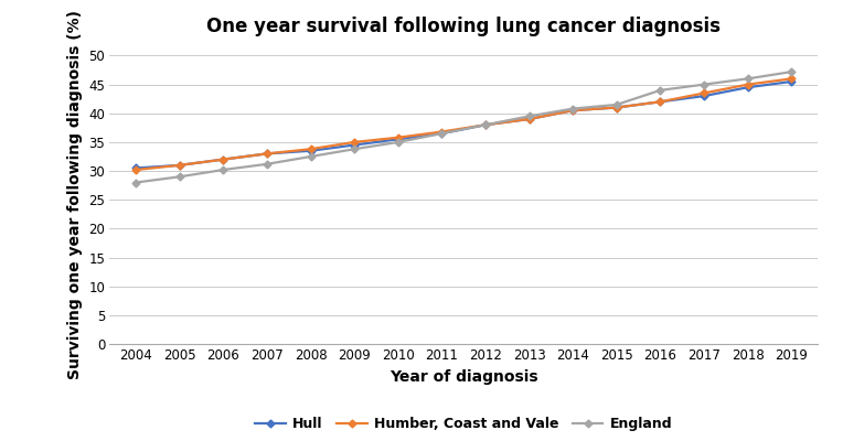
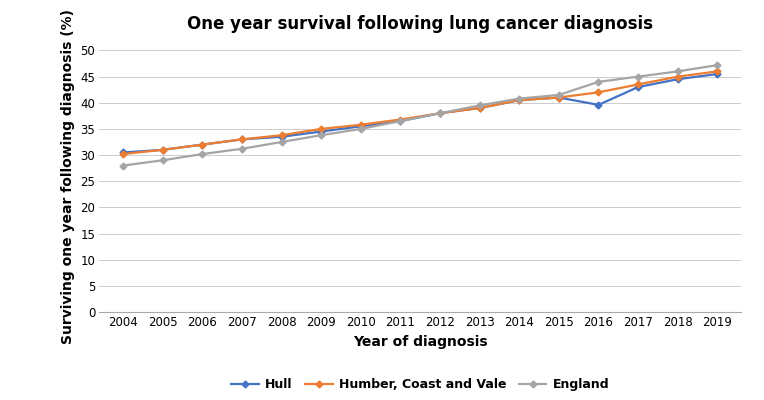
Hull/2016: 42.0 -> 39.6
